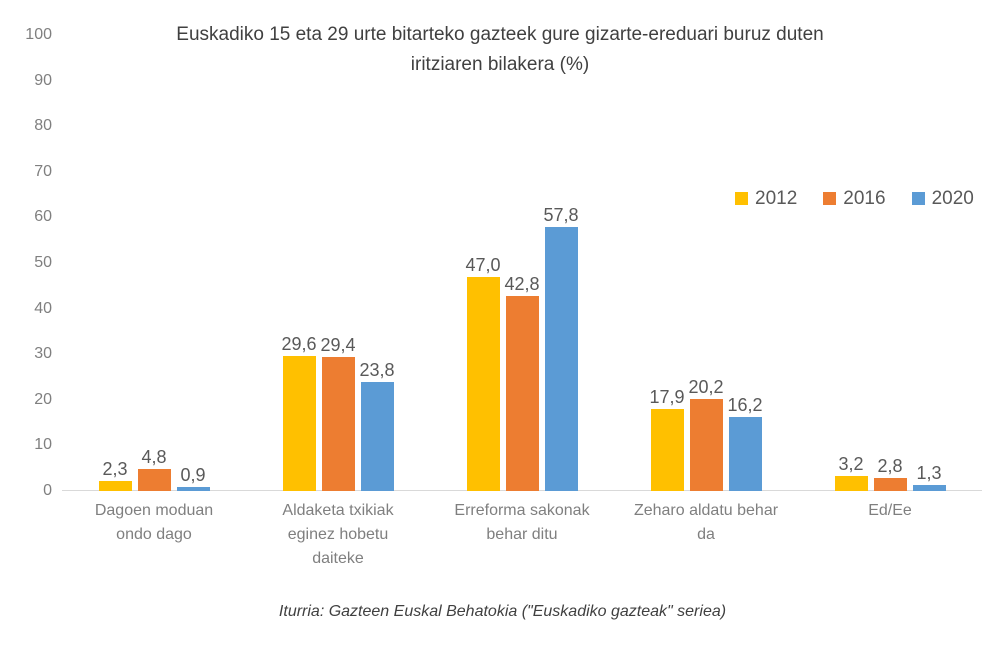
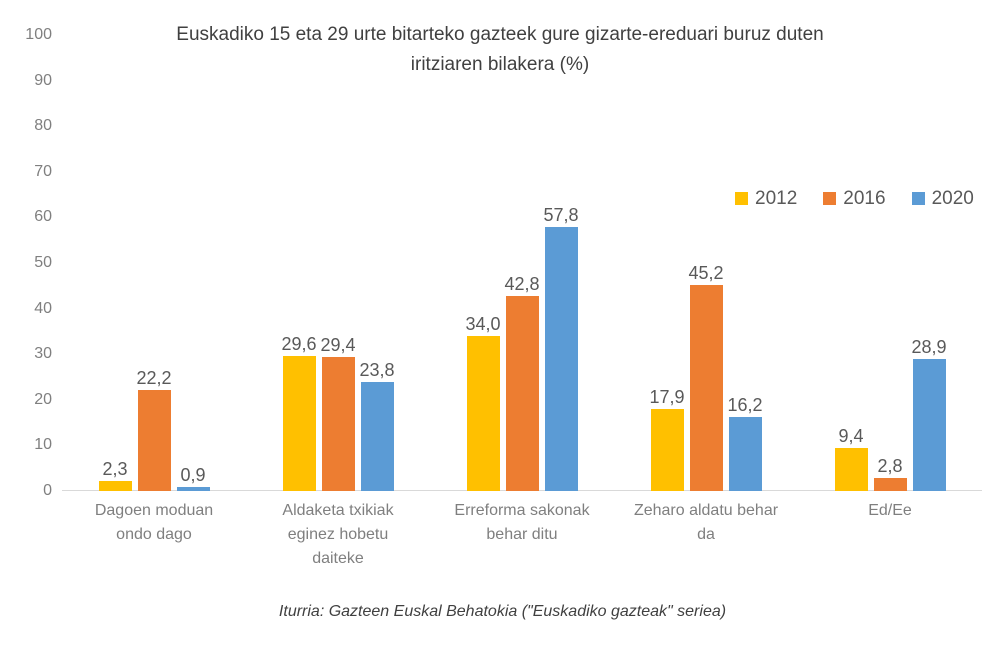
2016/Dagoen moduan ondo dago: 4,8 -> 22,2
2012/Erreforma sakonak behar ditu: 47,0 -> 34,0
2016/Zeharo aldatu behar da: 20,2 -> 45,2
2012/Ed/Ee: 3,2 -> 9,4
2020/Ed/Ee: 1,3 -> 28,9
